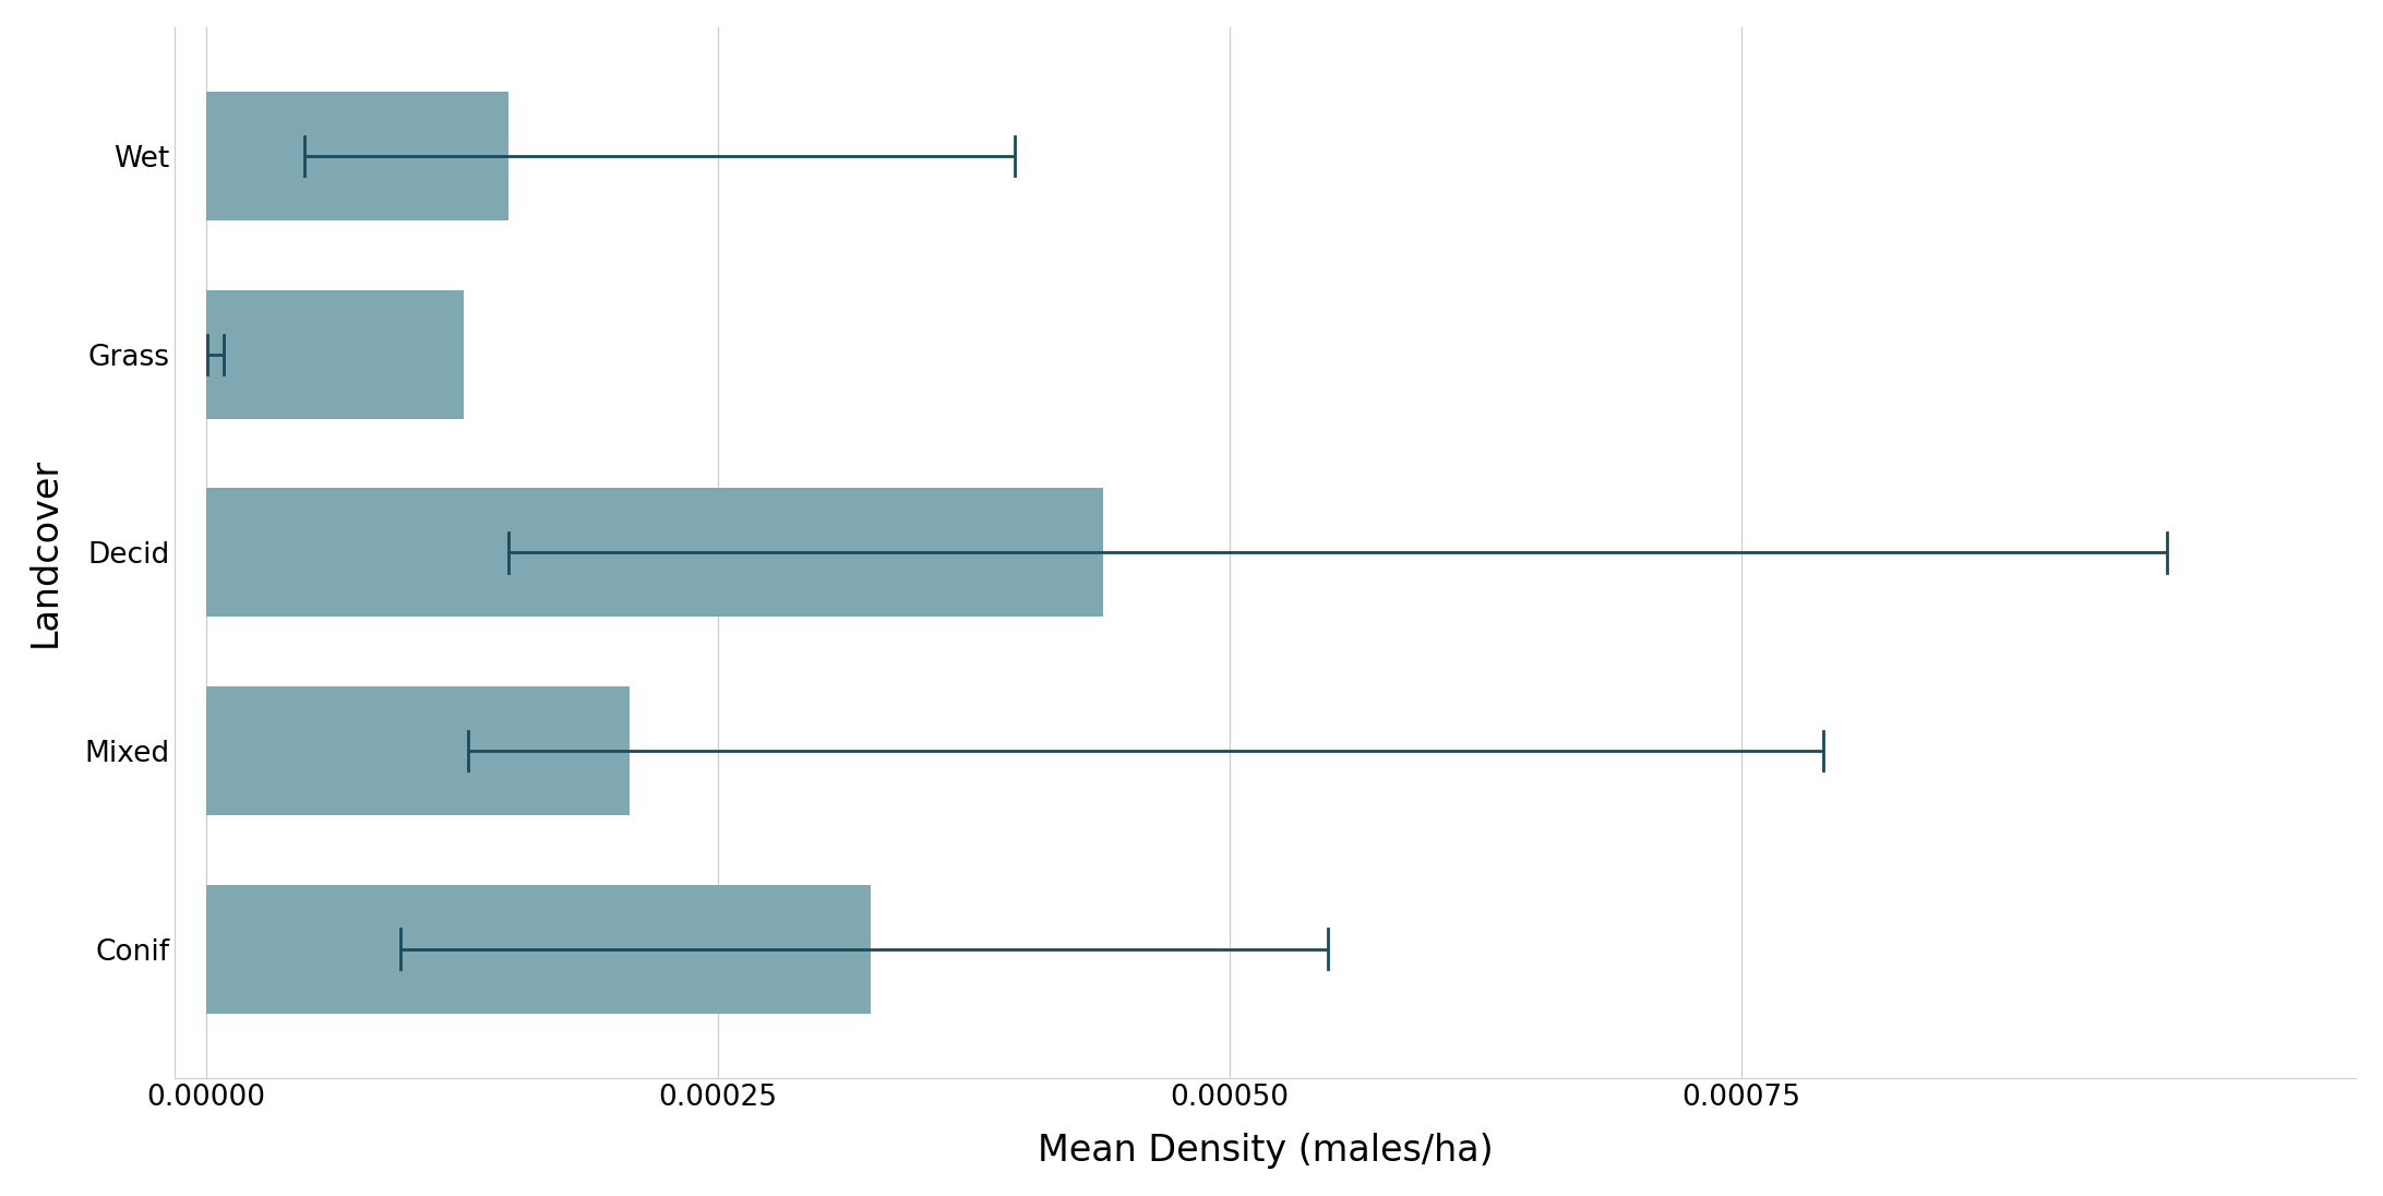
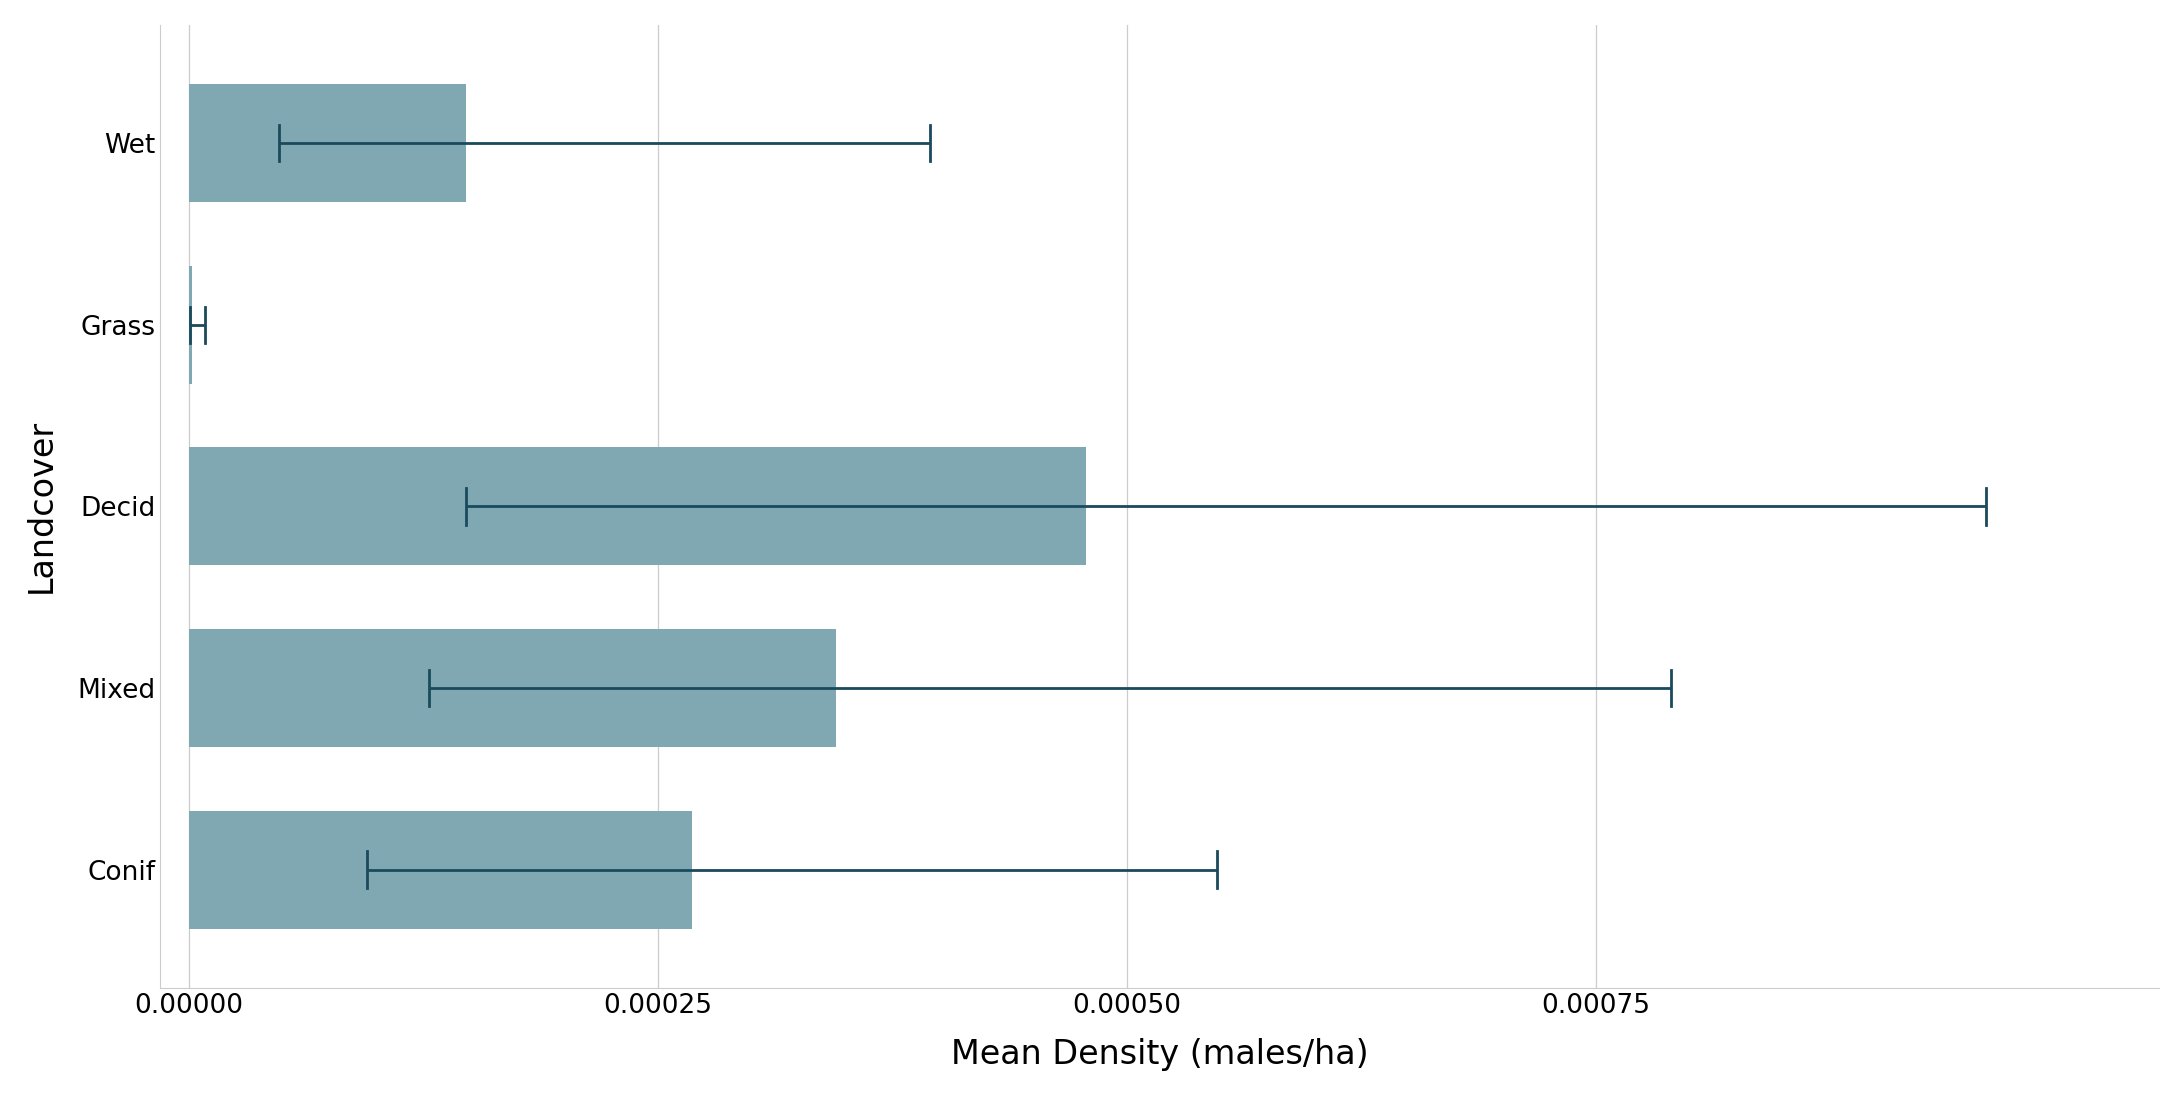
Grass: 0.000126 -> 0.000002
Decid: 0.000438 -> 0.000478
Mixed: 0.000207 -> 0.000345
Conif: 0.000325 -> 0.000268
